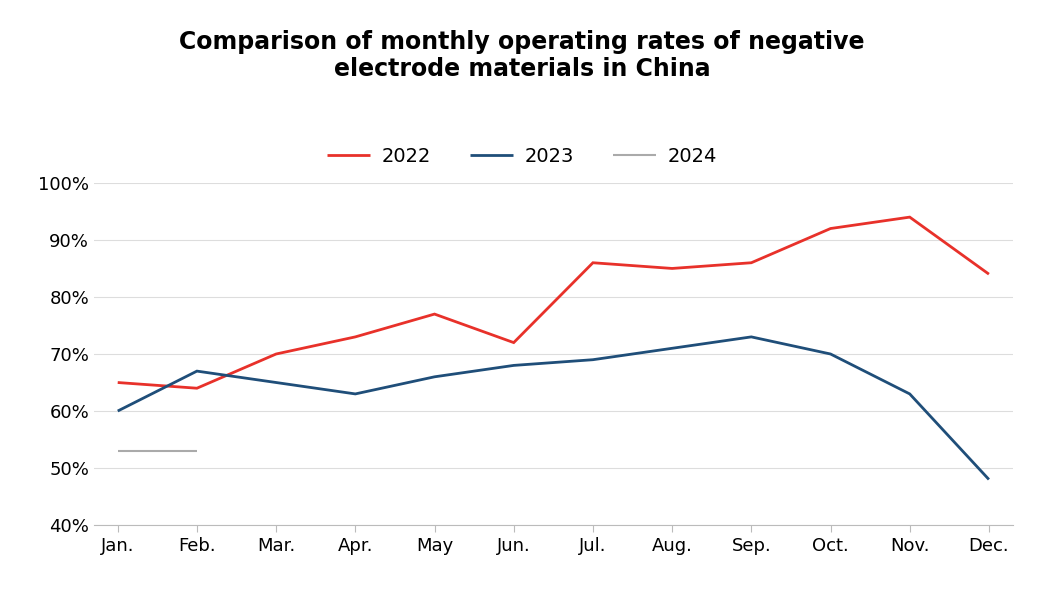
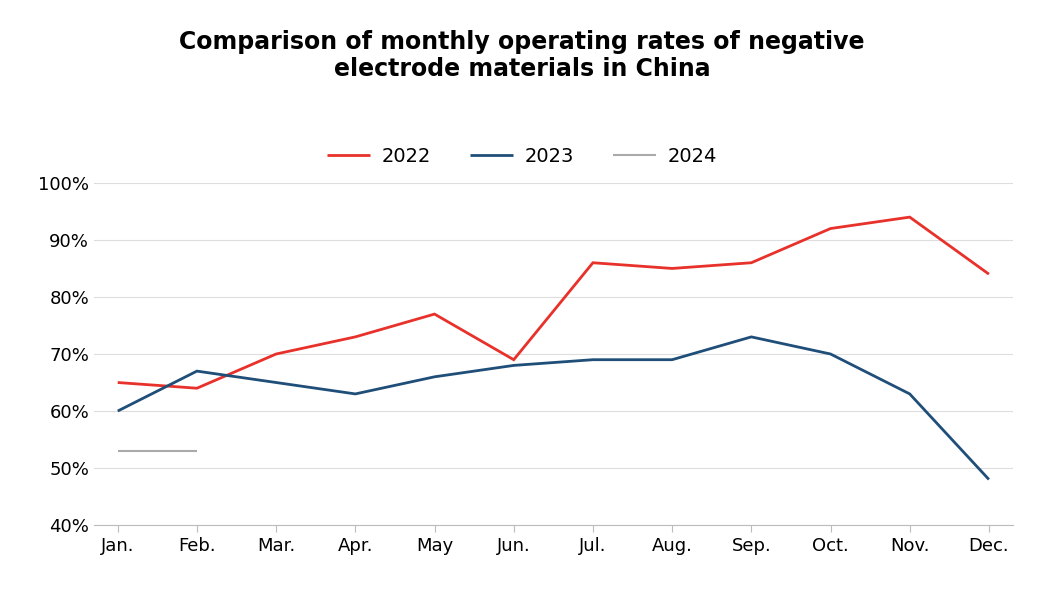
2022/Jun.: 72% -> 69%
2023/Aug.: 71% -> 69%
